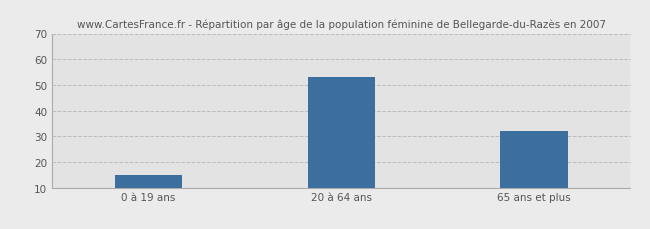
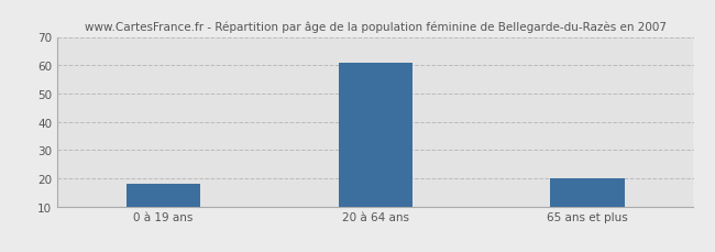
0 à 19 ans: 15 -> 18
20 à 64 ans: 53 -> 61
65 ans et plus: 32 -> 20
